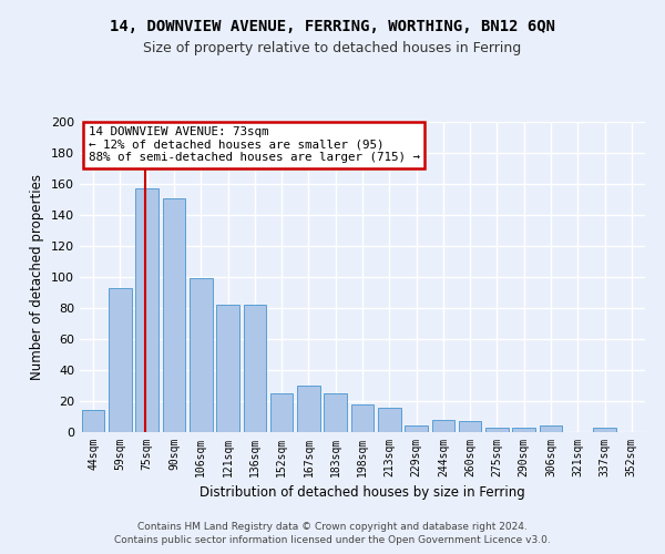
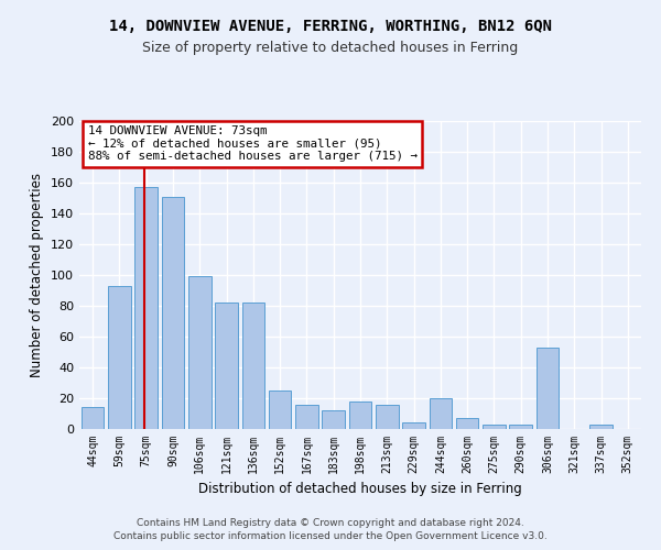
167sqm: 30 -> 16
183sqm: 25 -> 12
244sqm: 8 -> 20
306sqm: 4 -> 53
